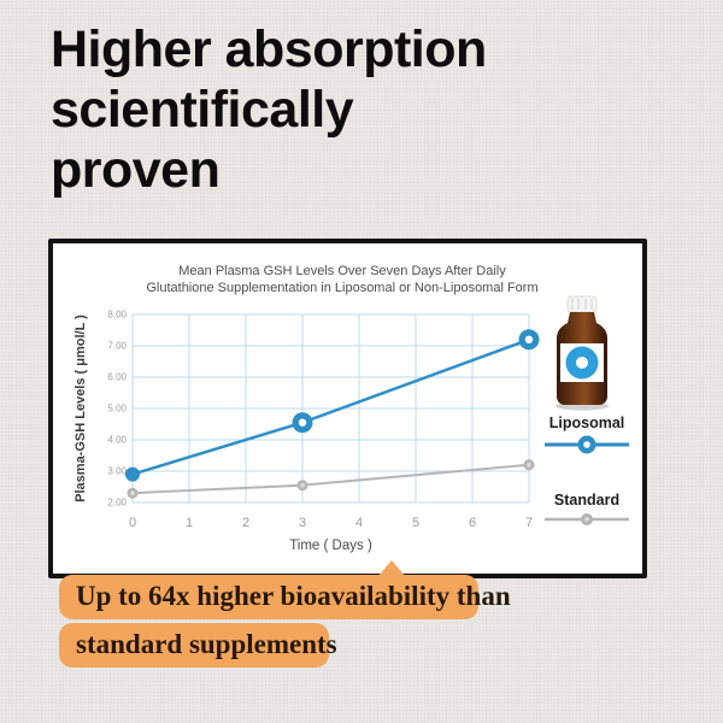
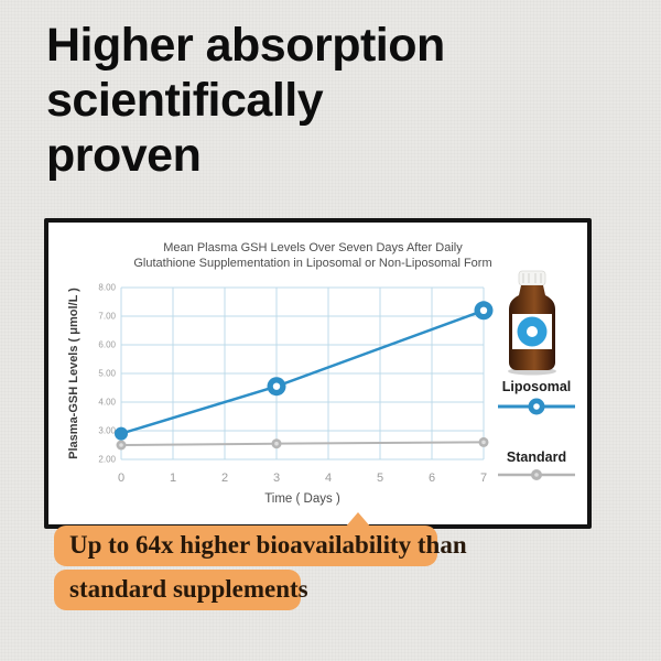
Standard/0: 2.3 -> 2.5
Standard/7: 3.2 -> 2.6
